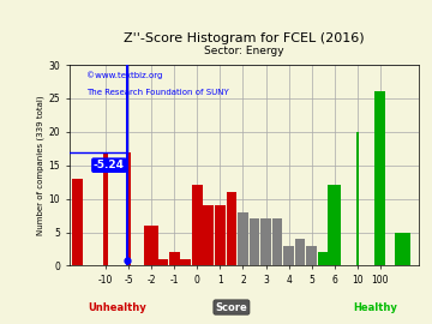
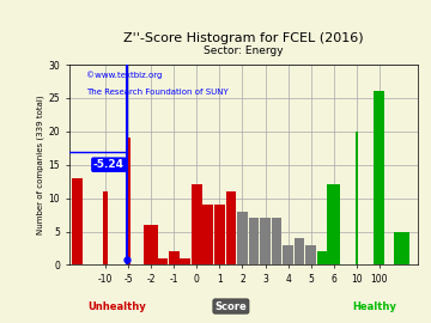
-10: 17 -> 11
-5: 17 -> 19
